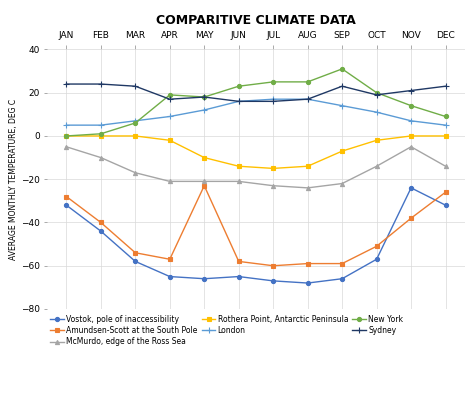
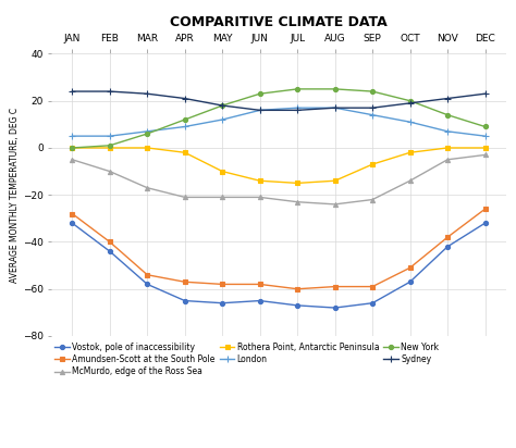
New York/APR: 19 -> 12
Sydney/APR: 17 -> 21
Amundsen-Scott at the South Pole/MAY: -23 -> -58
New York/SEP: 31 -> 24
Sydney/SEP: 23 -> 17
Vostok, pole of inaccessibility/NOV: -24 -> -42
McMurdo, edge of the Ross Sea/DEC: -14 -> -3
